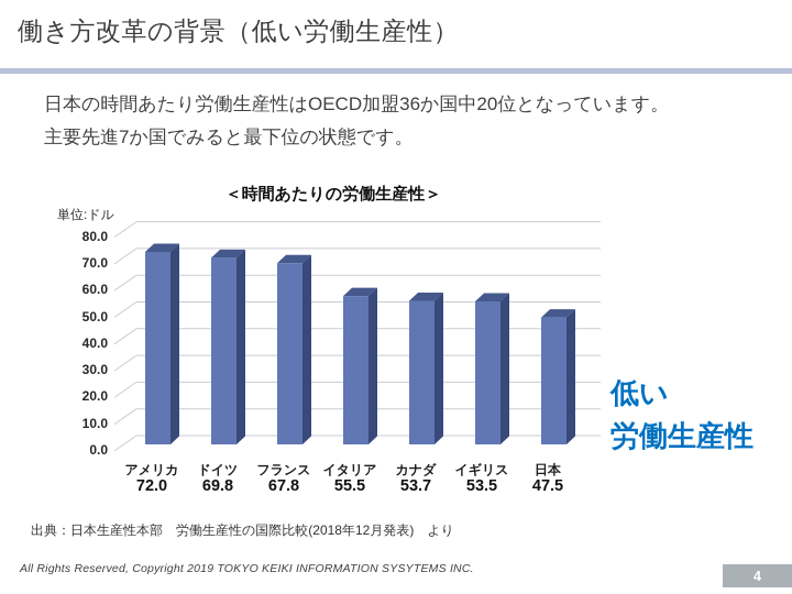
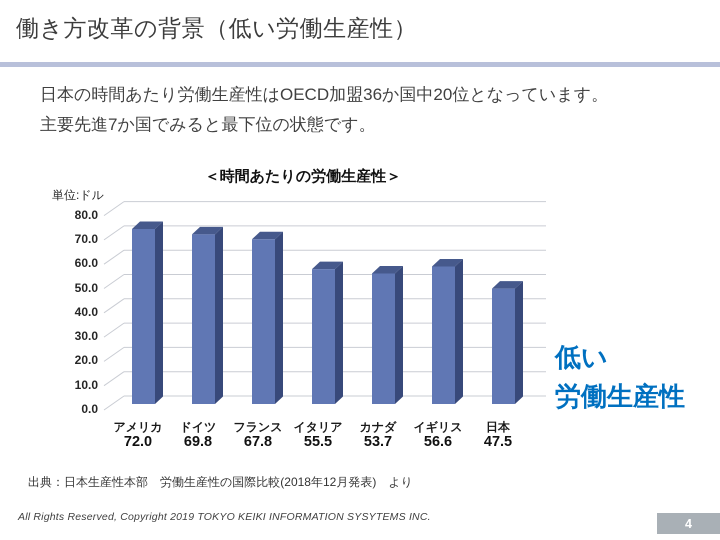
イギリス: 53.5 -> 56.6
